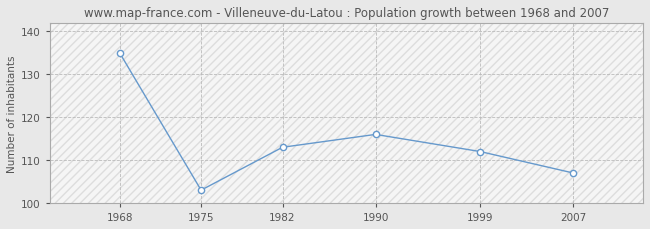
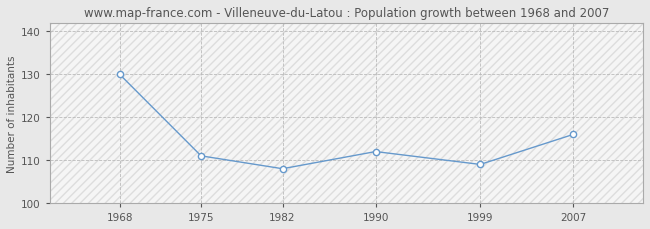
1968: 135 -> 130
1975: 103 -> 111
1982: 113 -> 108
1990: 116 -> 112
1999: 112 -> 109
2007: 107 -> 116
